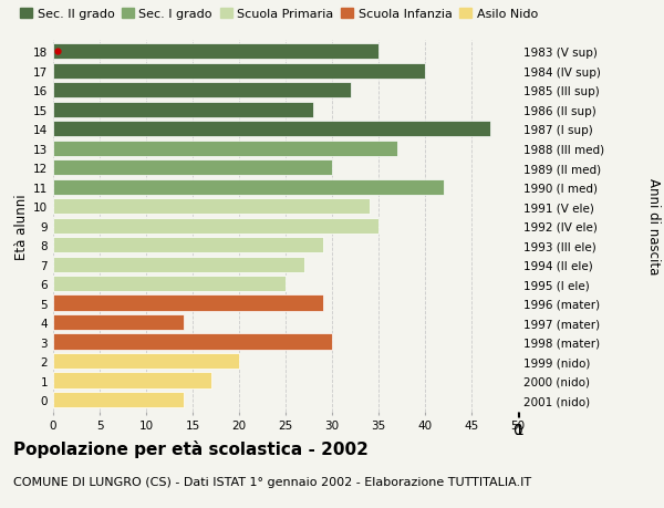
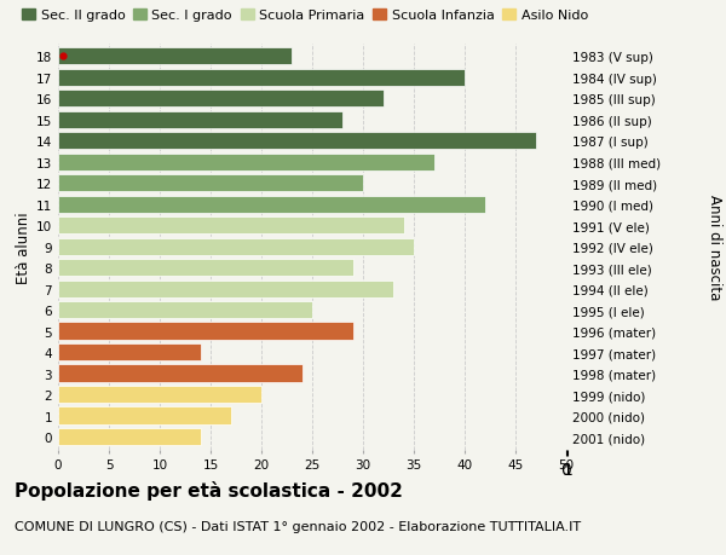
18: 35 -> 23
7: 27 -> 33
3: 30 -> 24
